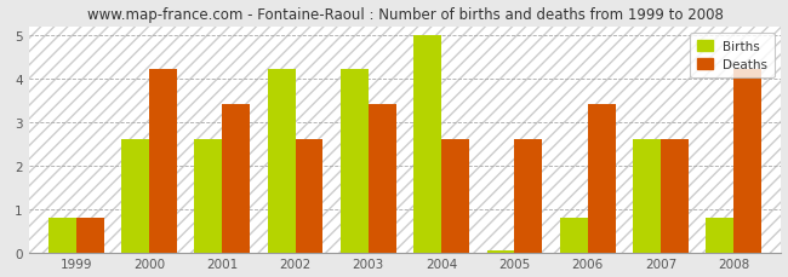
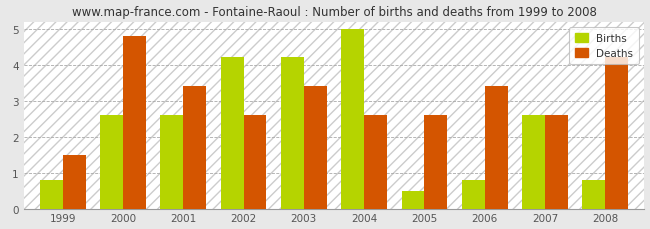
Deaths/1999: 0.8 -> 1.5
Deaths/2000: 4.2 -> 4.8
Births/2005: 0.05 -> 0.50
